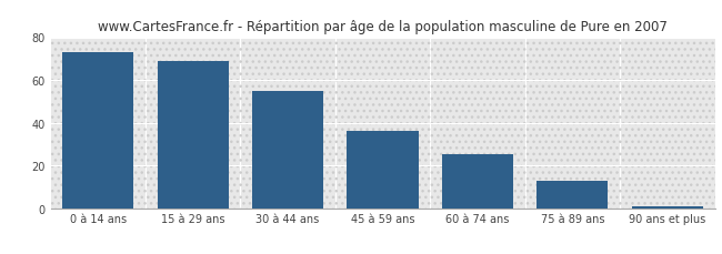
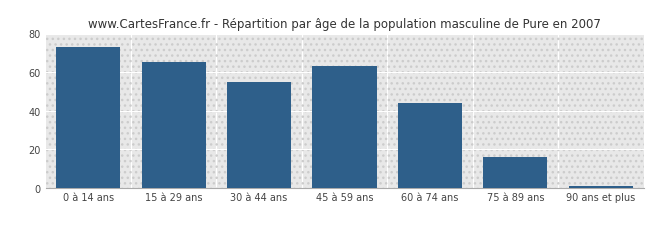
15 à 29 ans: 69 -> 65
45 à 59 ans: 36 -> 63
60 à 74 ans: 25 -> 44
75 à 89 ans: 13 -> 16
